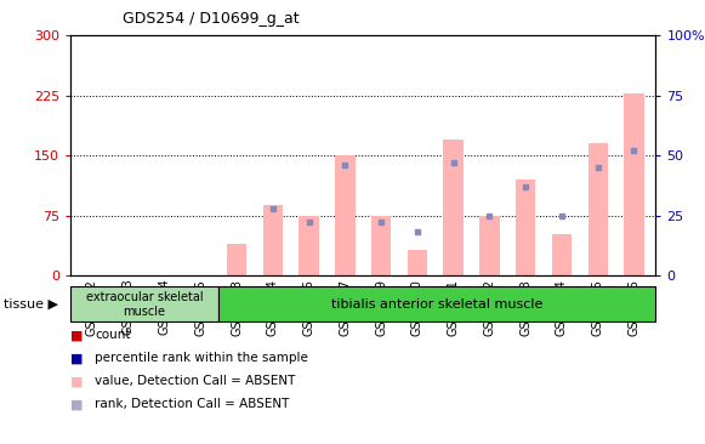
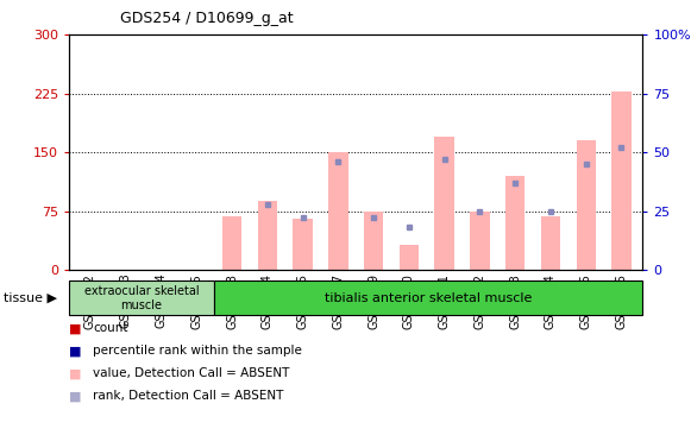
GSM5553: 40 -> 68
GSM5555: 74 -> 65
GSM5564: 52 -> 68
